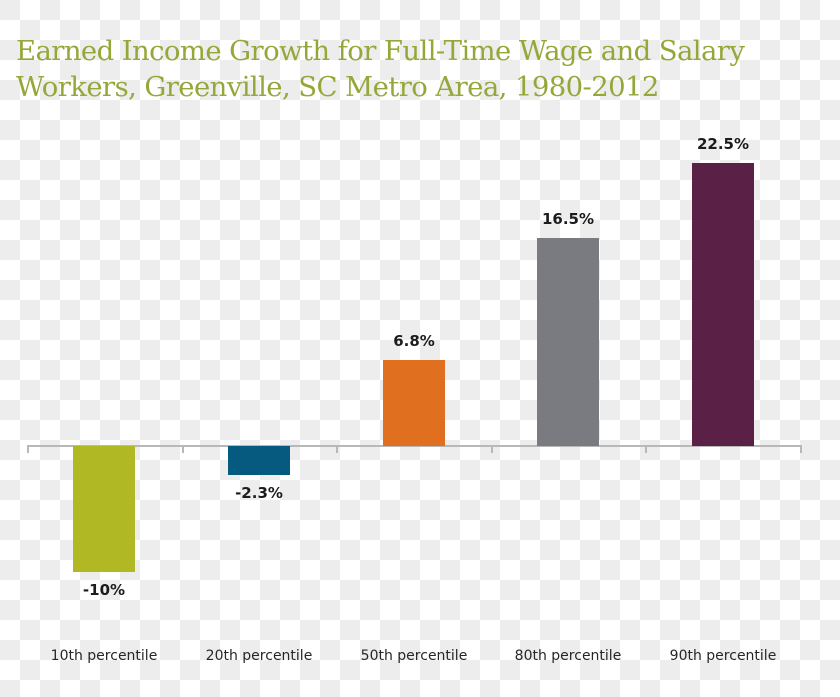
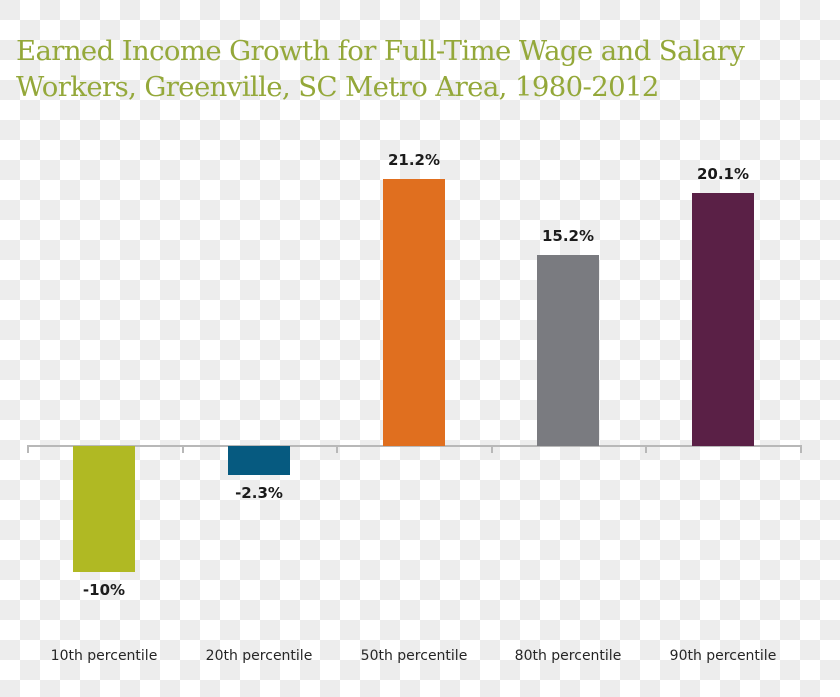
50th percentile: 6.8% -> 21.2%
80th percentile: 16.5% -> 15.2%
90th percentile: 22.5% -> 20.1%
